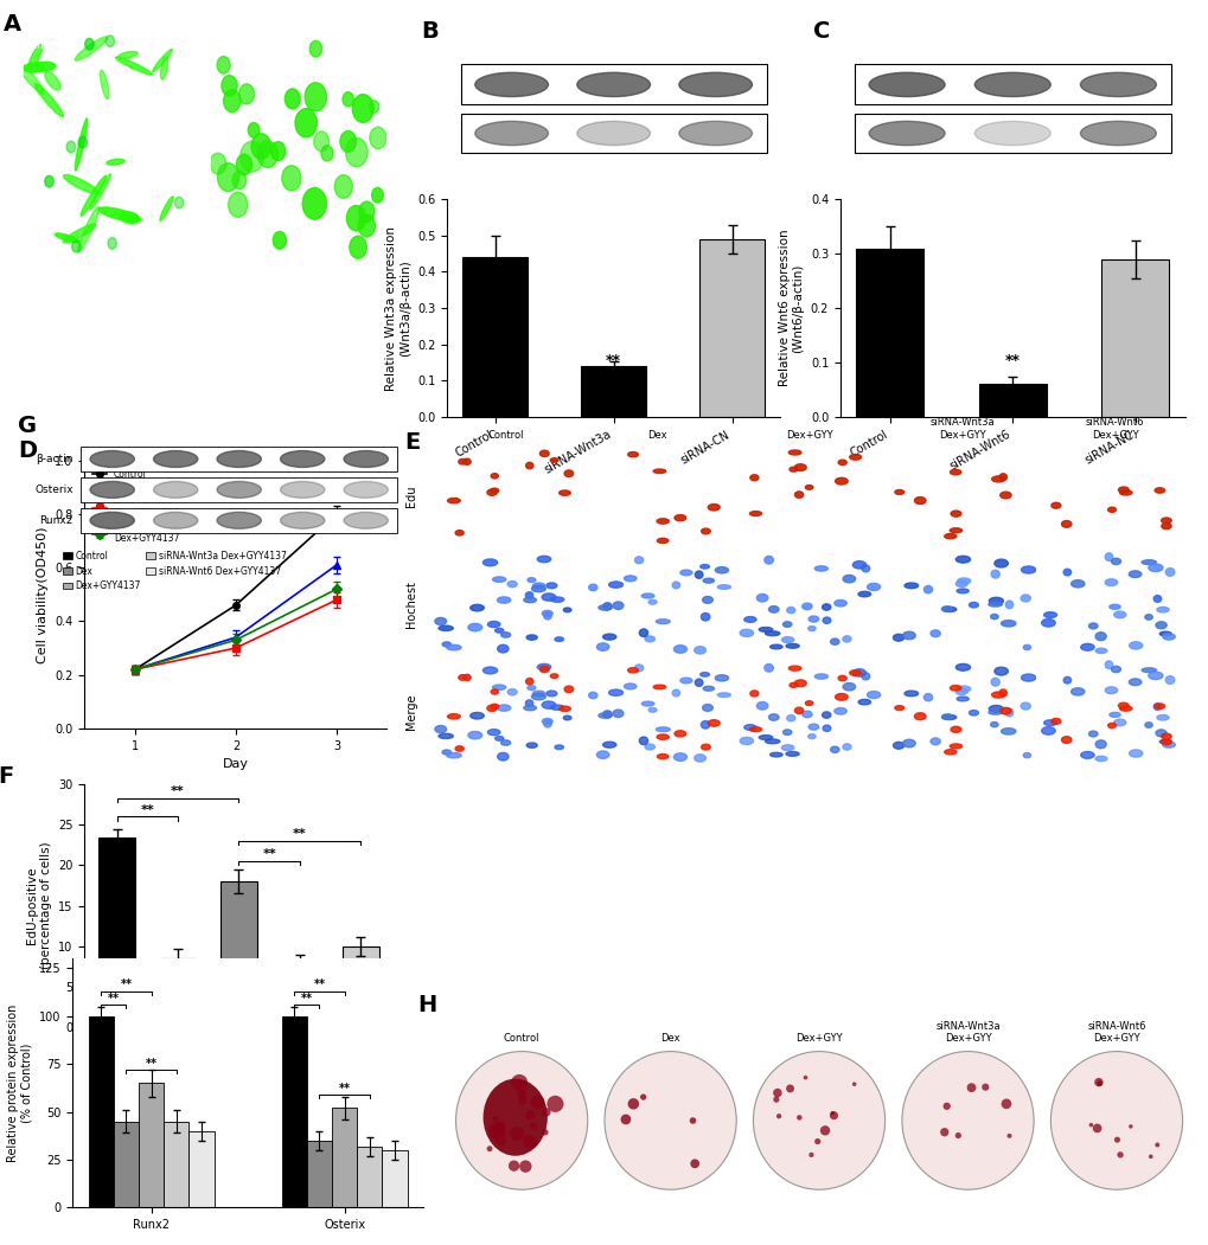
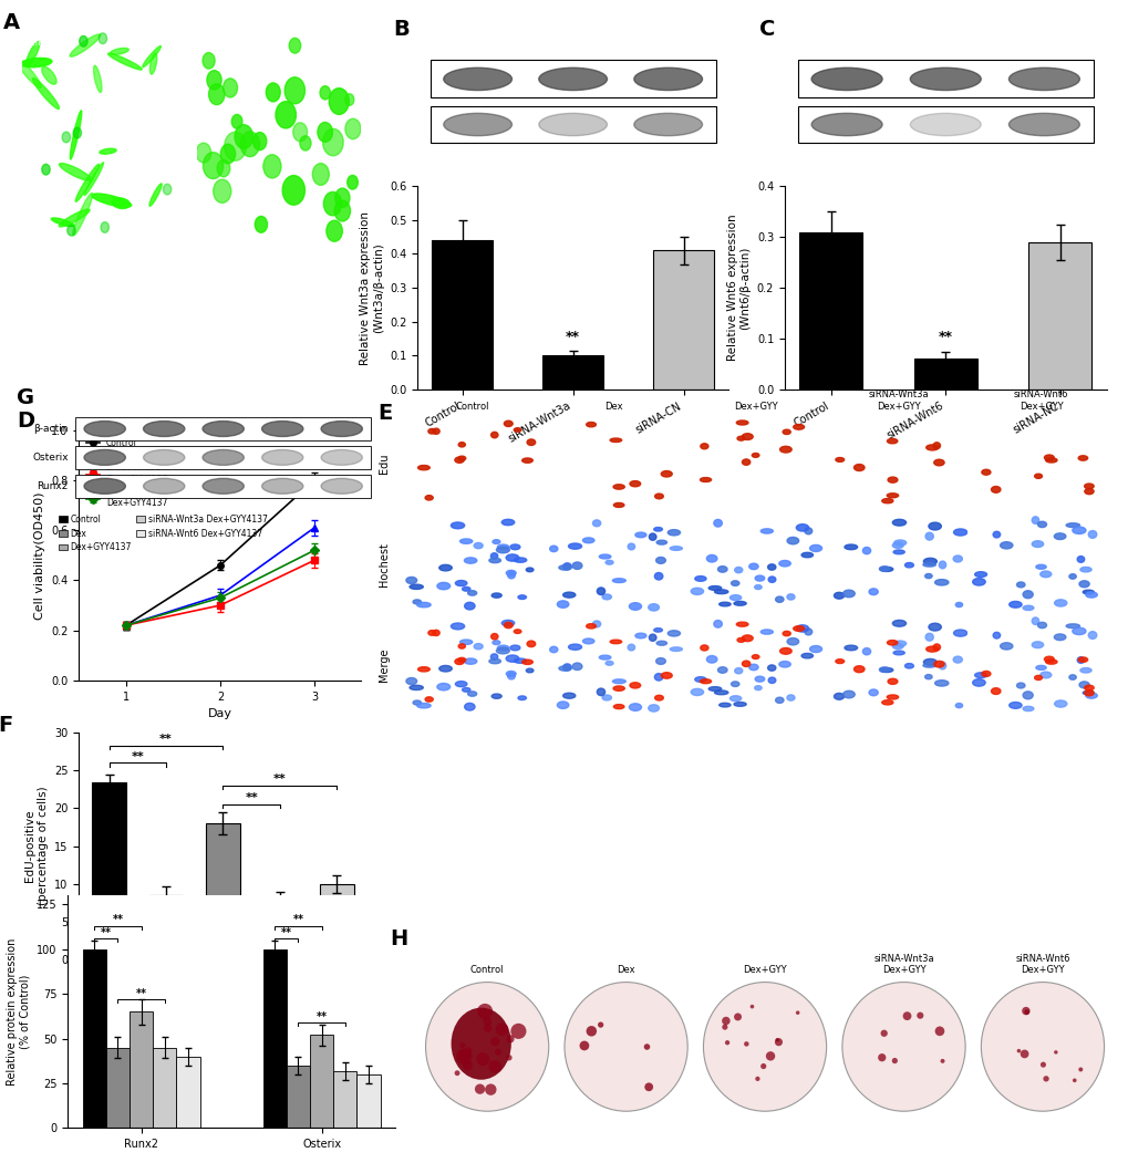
siRNA-Wnt3a: 0.14 -> 0.10
siRNA-CN: 0.49 -> 0.41
